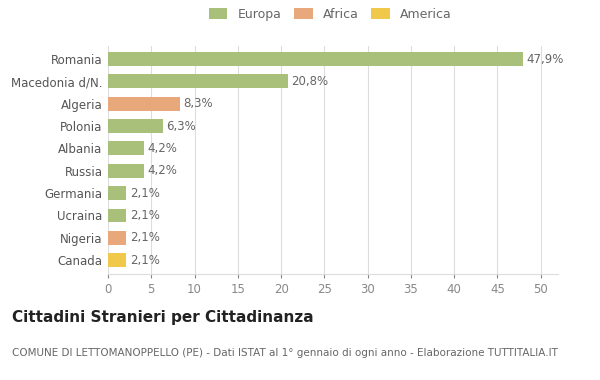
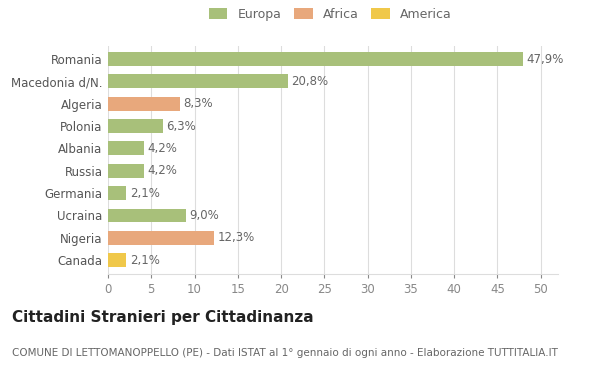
Ucraina: 2,1% -> 9,0%
Nigeria: 2,1% -> 12,3%
